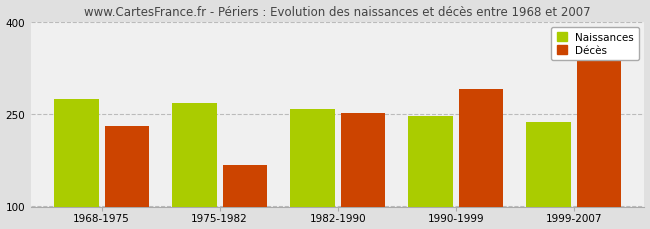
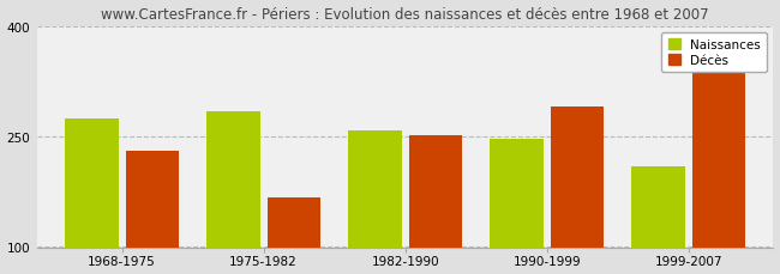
Naissances/1975-1982: 268 -> 284
Naissances/1999-2007: 237 -> 210
